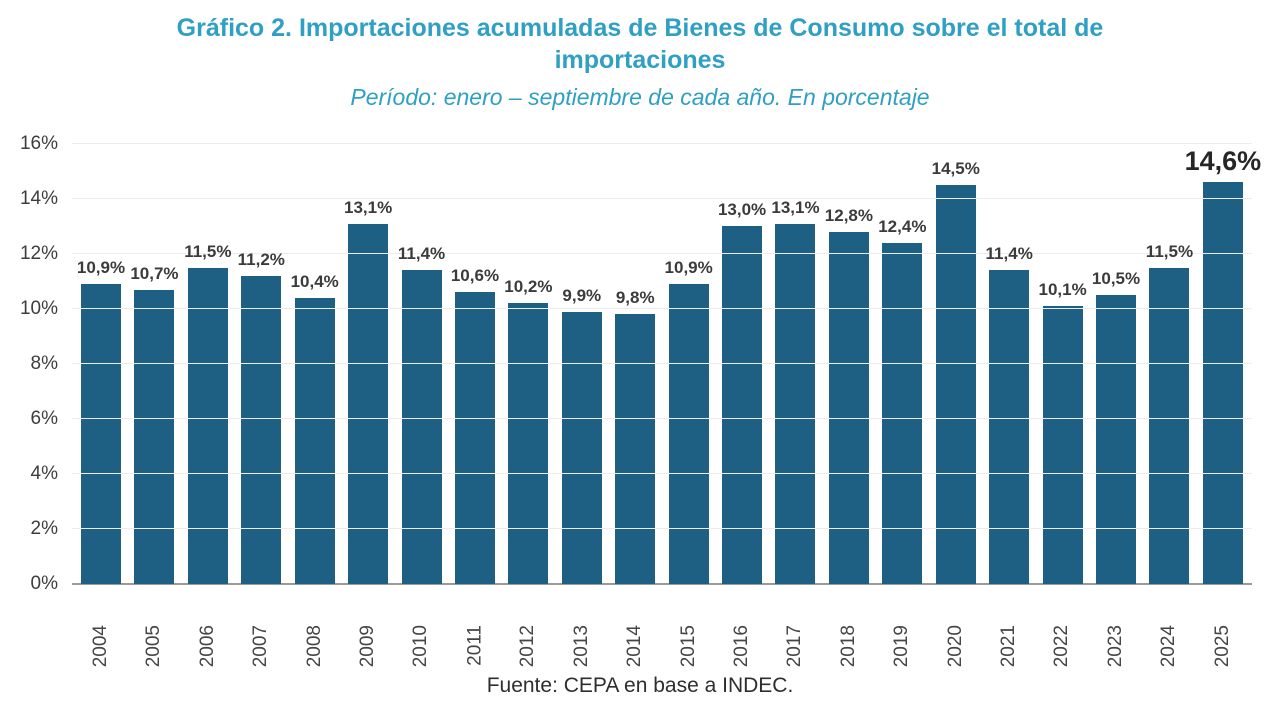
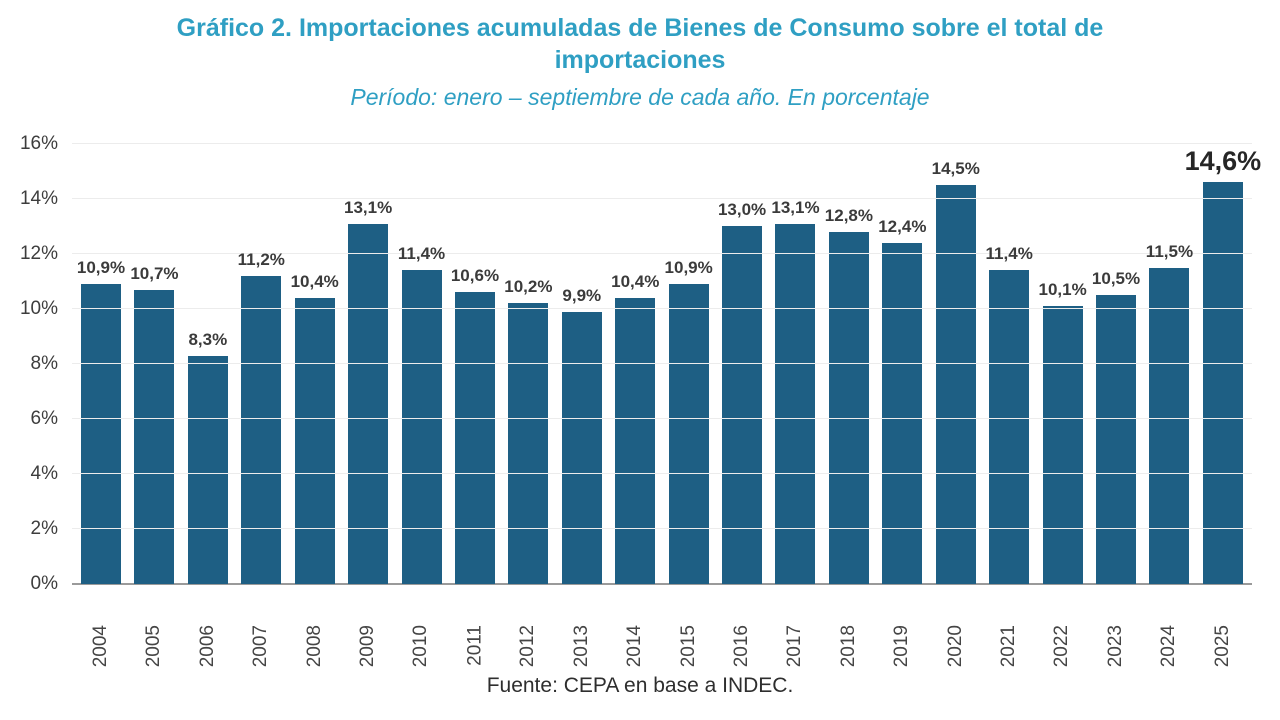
2006: 11,5% -> 8,3%
2014: 9,8% -> 10,4%
